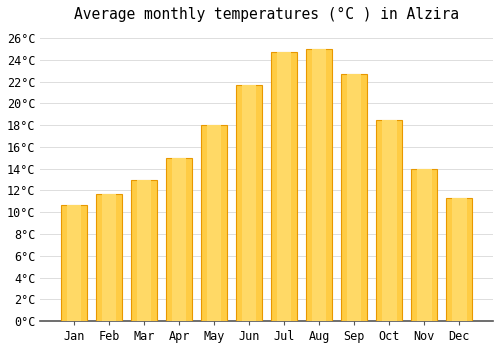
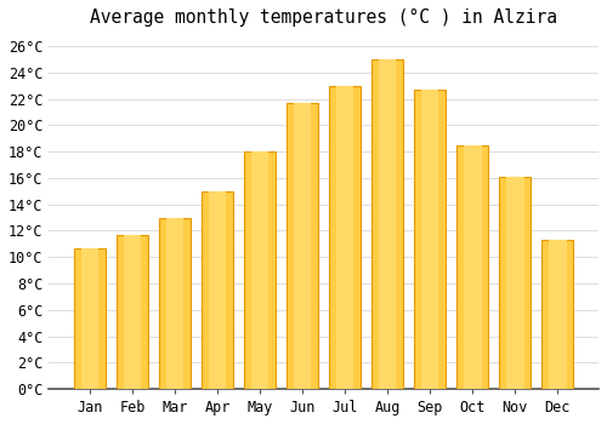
Jul: 24.7°C -> 23.0°C
Nov: 14.0°C -> 16.1°C
